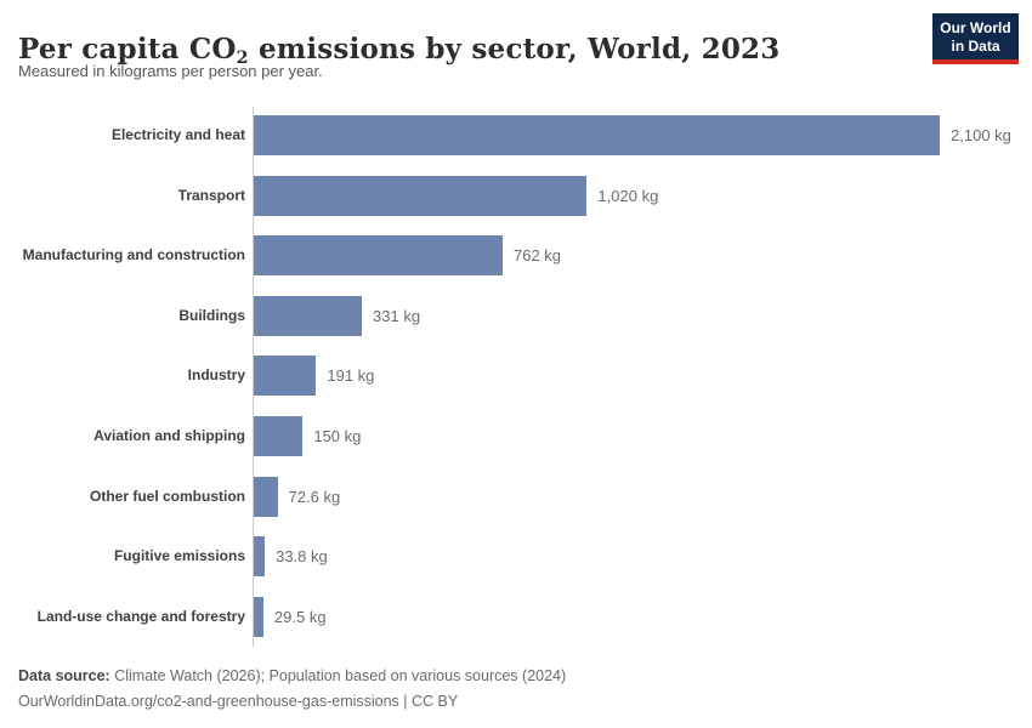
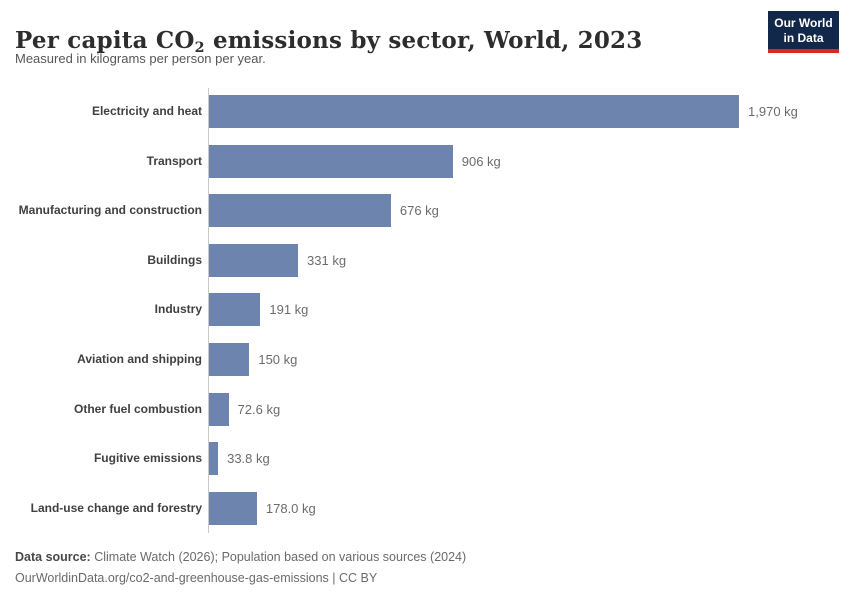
Electricity and heat: 2,100 -> 1,970
Transport: 1,020 -> 906
Manufacturing and construction: 762 -> 676
Land-use change and forestry: 29.5 -> 178.0
